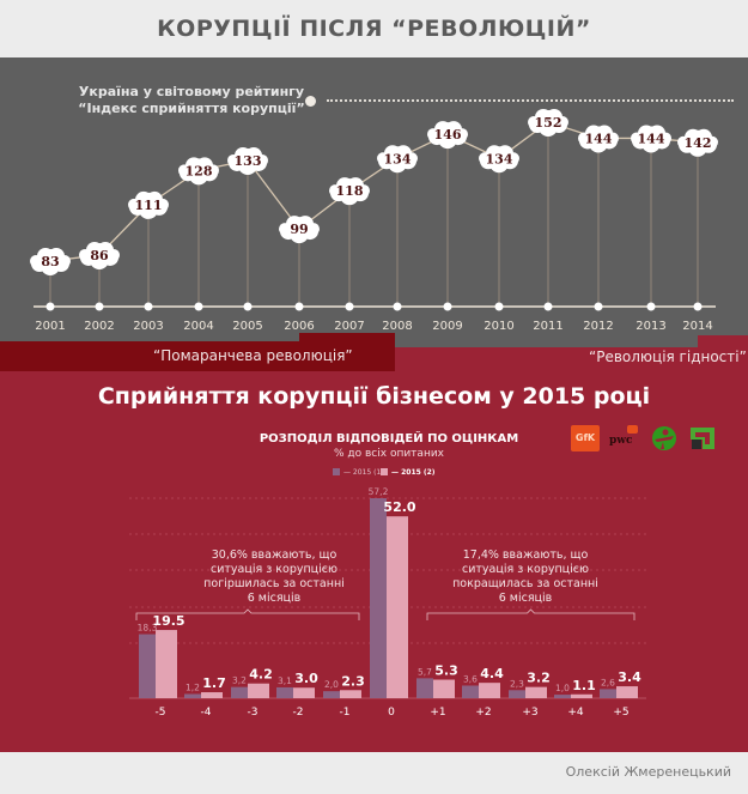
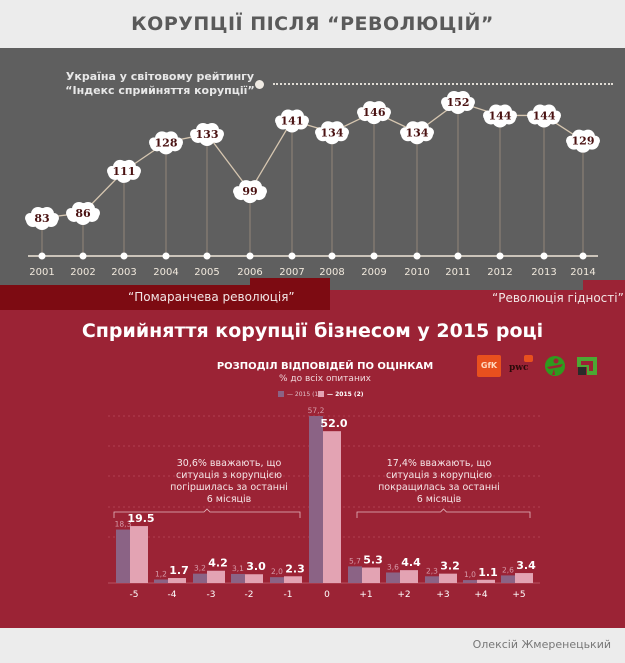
Україна у світовому рейтингу “Індекс сприйняття корупції”/2007: 118 -> 141
Україна у світовому рейтингу “Індекс сприйняття корупції”/2014: 142 -> 129
